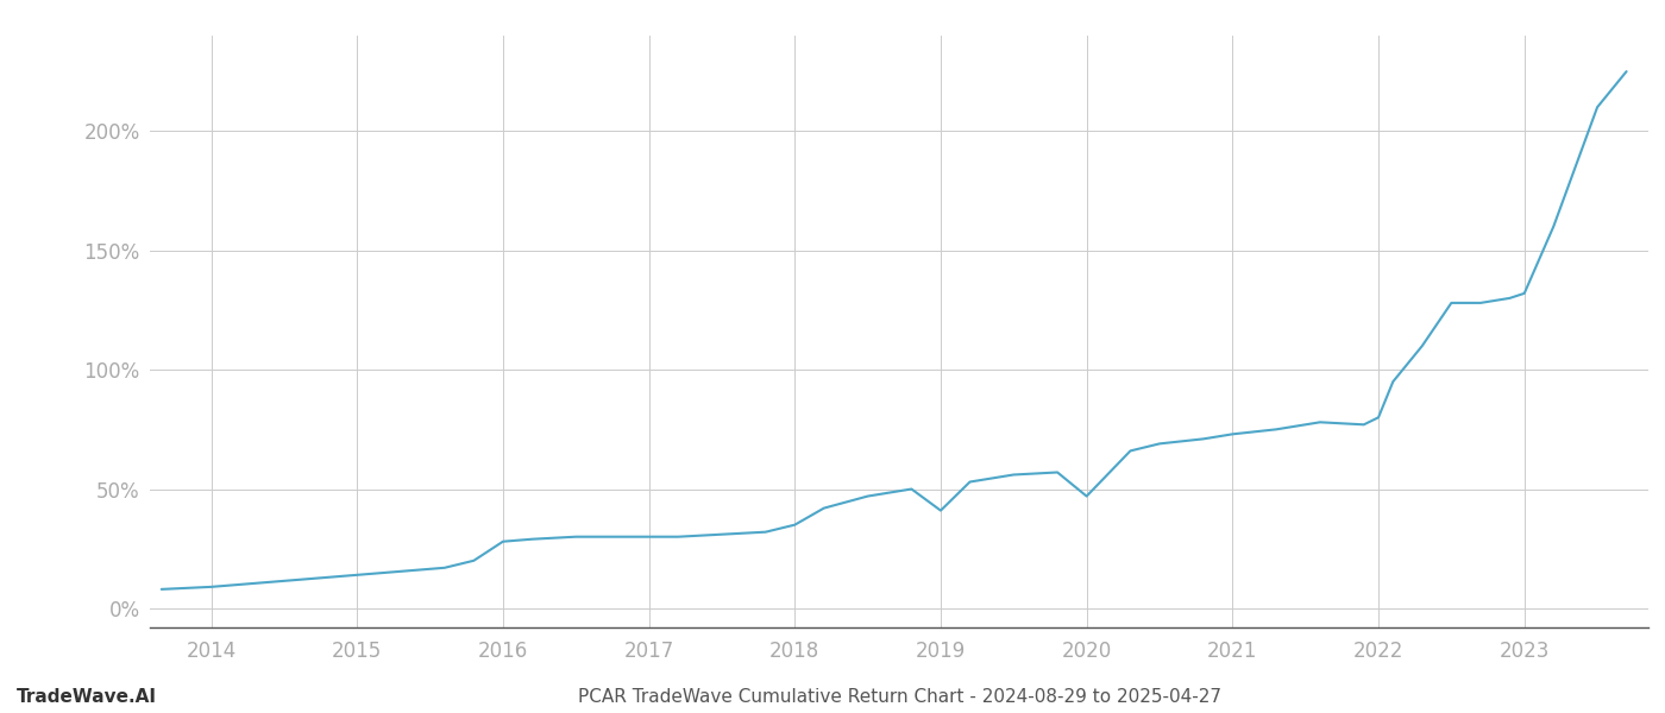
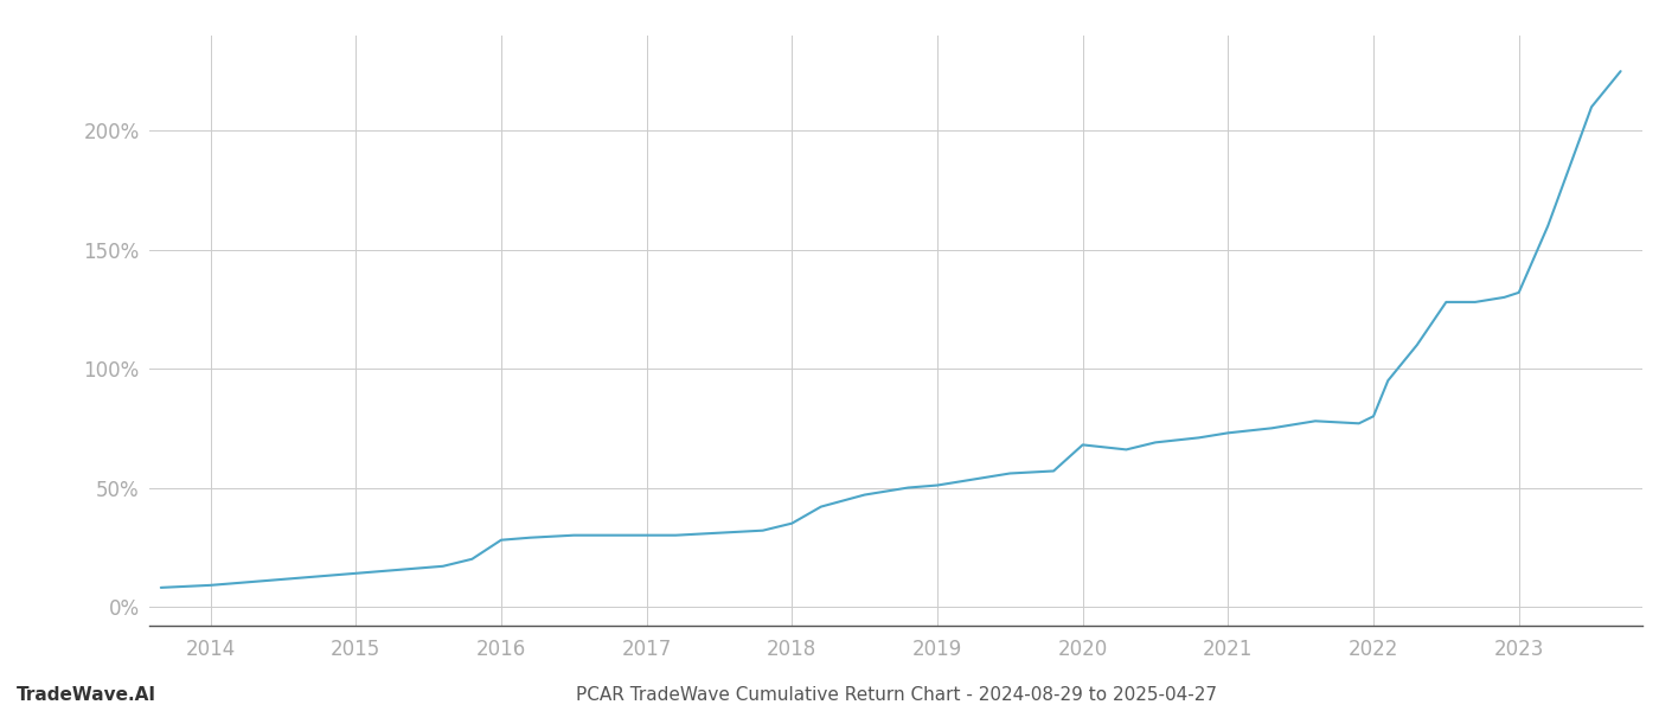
2019: 41% -> 51%
2020: 47% -> 68%
